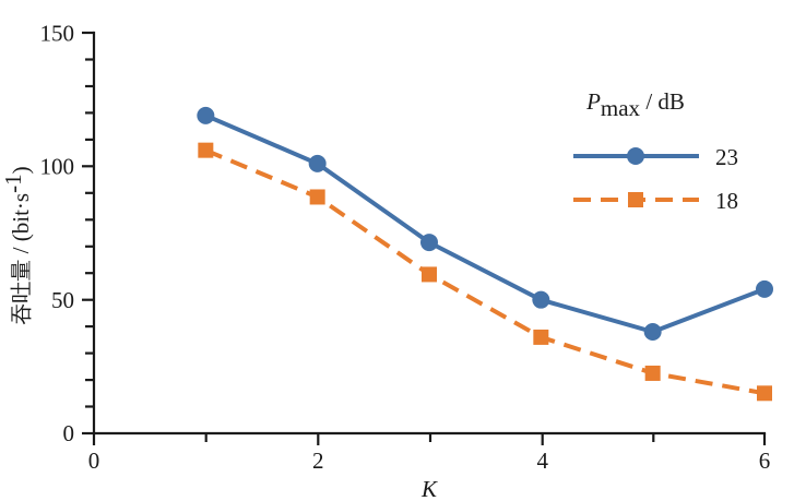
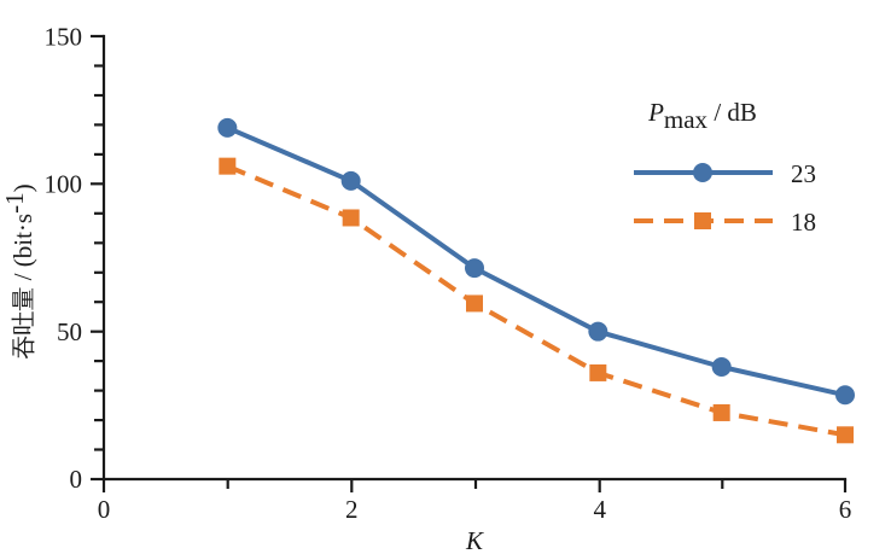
23/6: 54 -> 28
